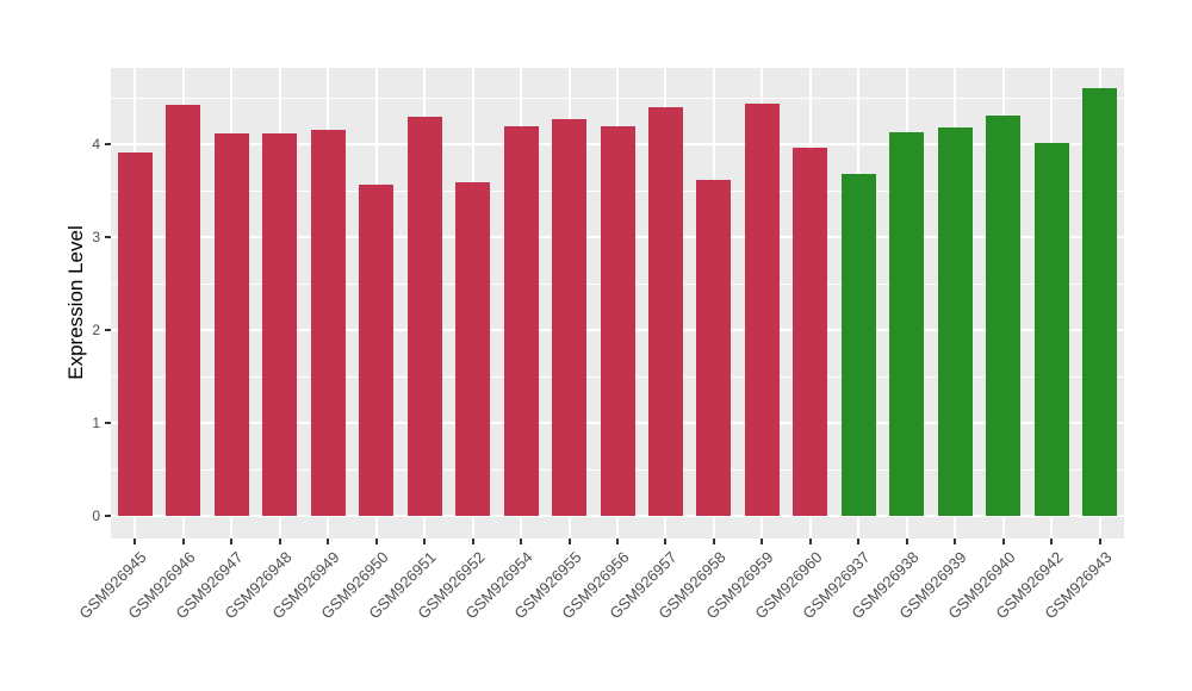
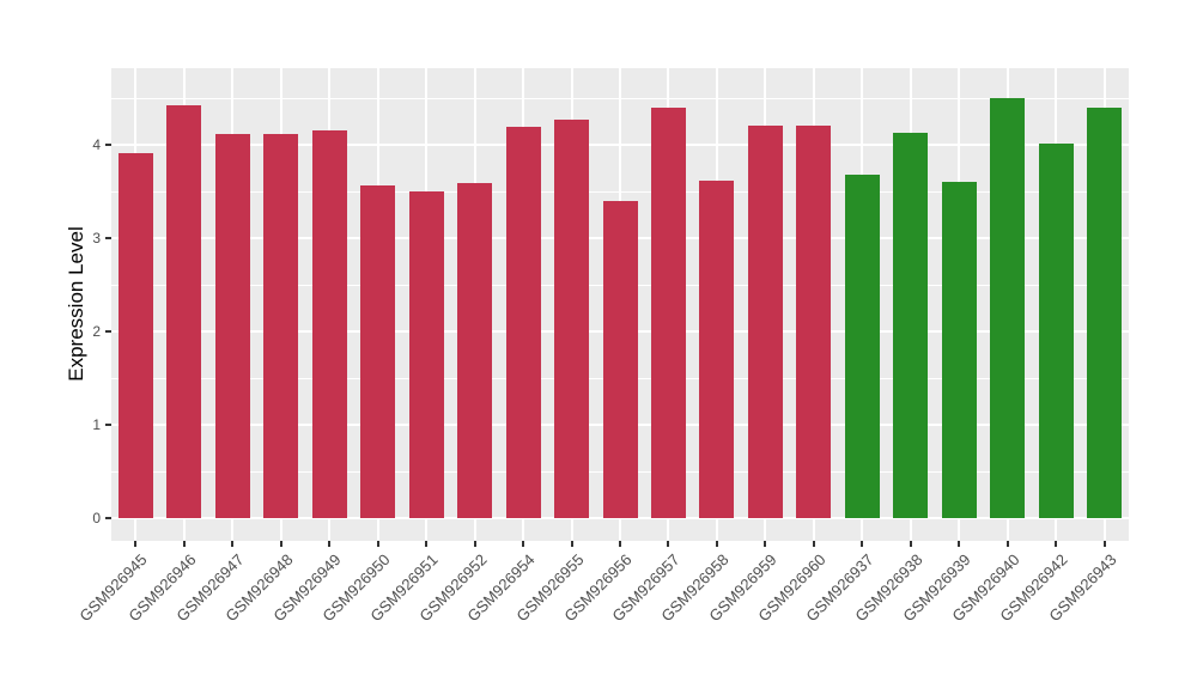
GSM926951: 4.3 -> 3.5
GSM926956: 4.2 -> 3.4
GSM926959: 4.4 -> 4.2
GSM926960: 4.0 -> 4.2
GSM926939: 4.2 -> 3.6
GSM926940: 4.3 -> 4.5
GSM926943: 4.6 -> 4.4
